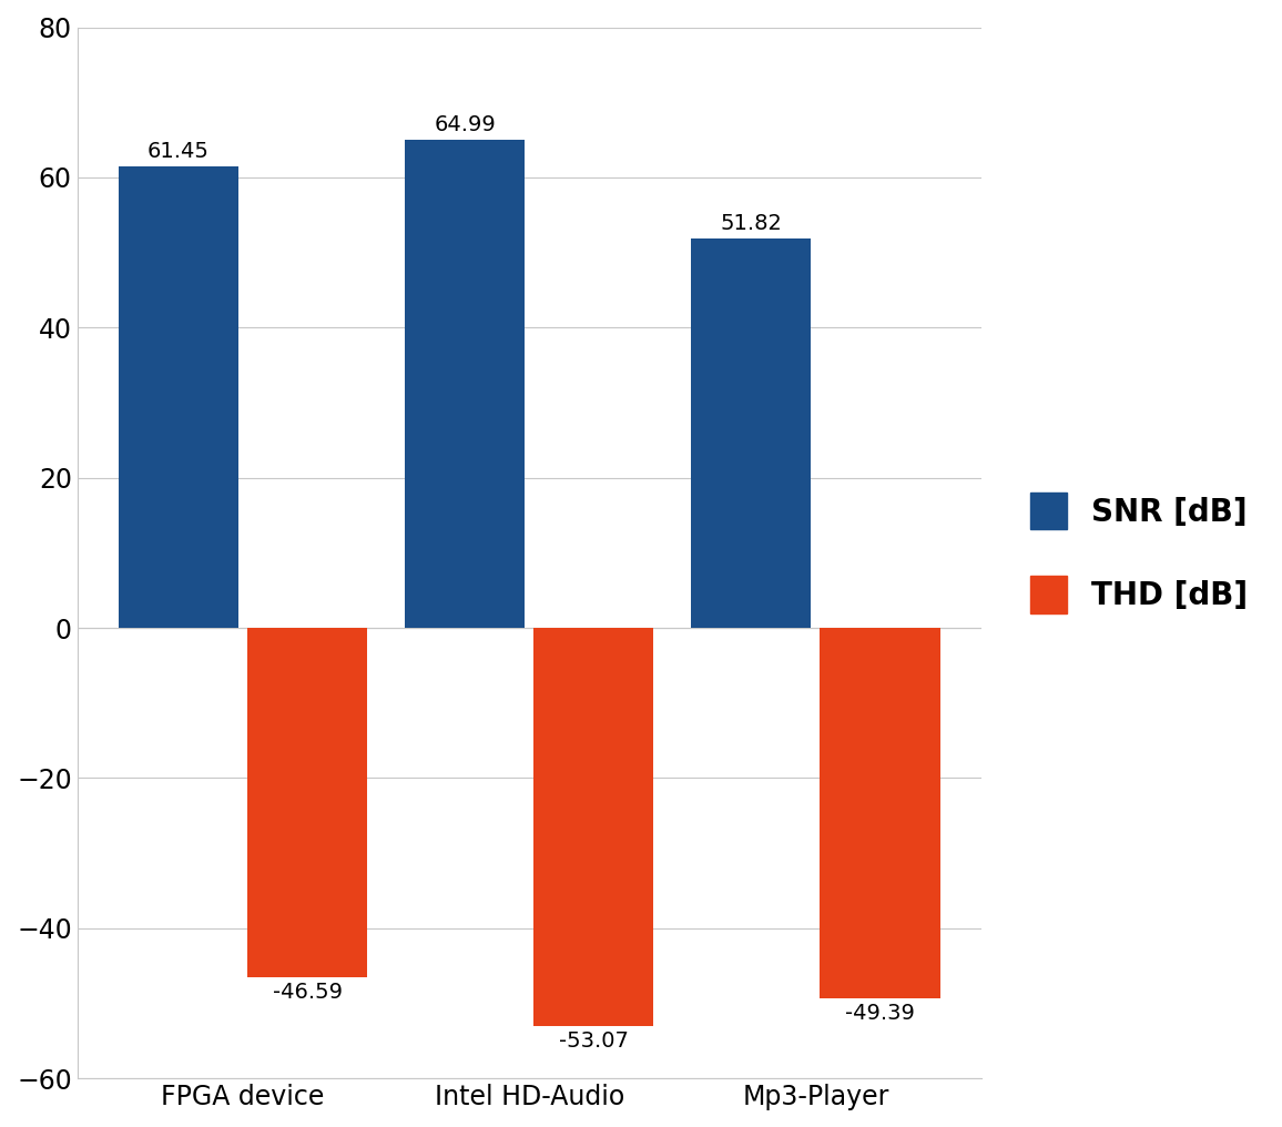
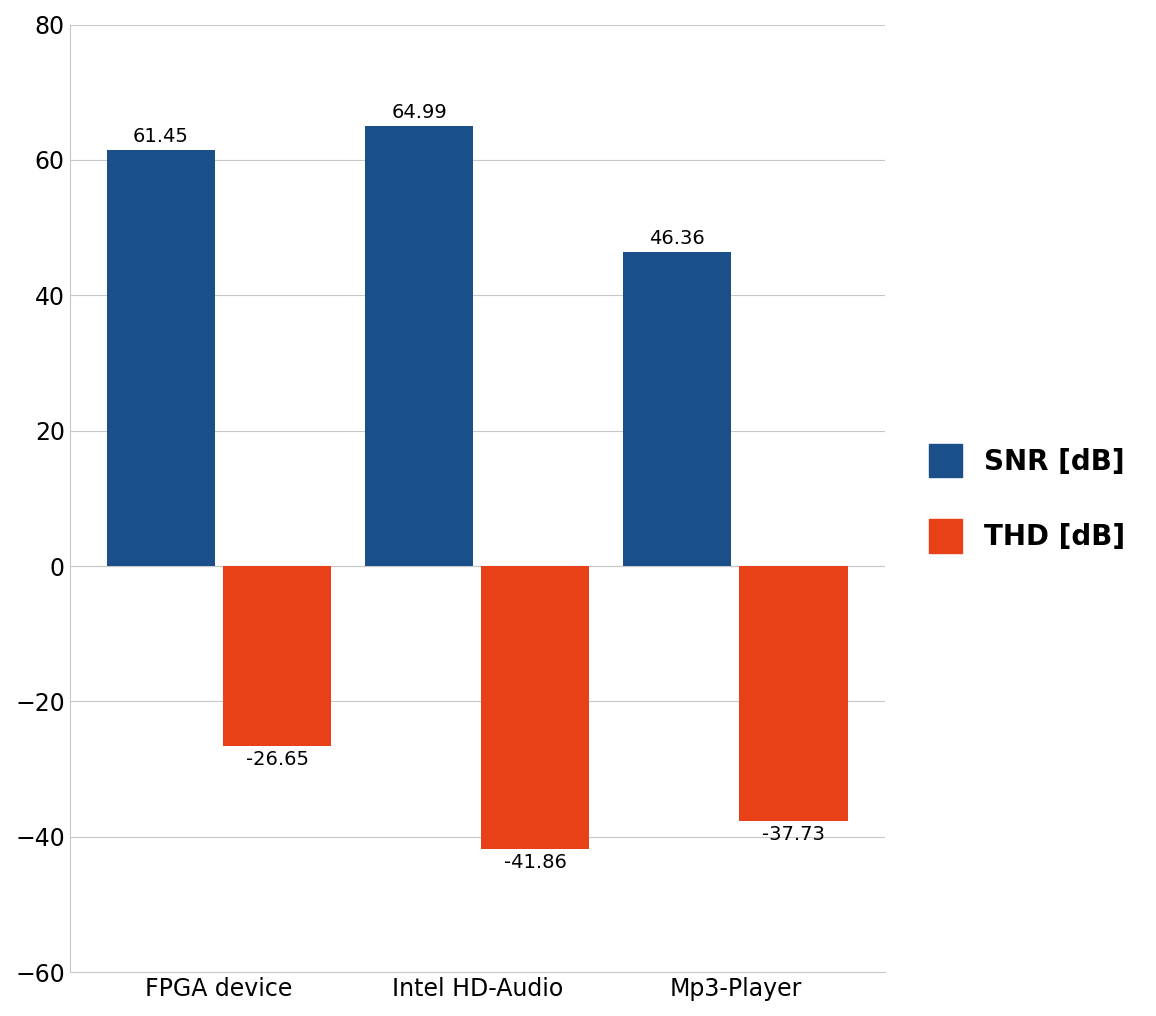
THD [dB]/FPGA device: -46.59 -> -26.65
THD [dB]/Intel HD-Audio: -53.07 -> -41.86
SNR [dB]/Mp3-Player: 51.82 -> 46.36
THD [dB]/Mp3-Player: -49.39 -> -37.73
